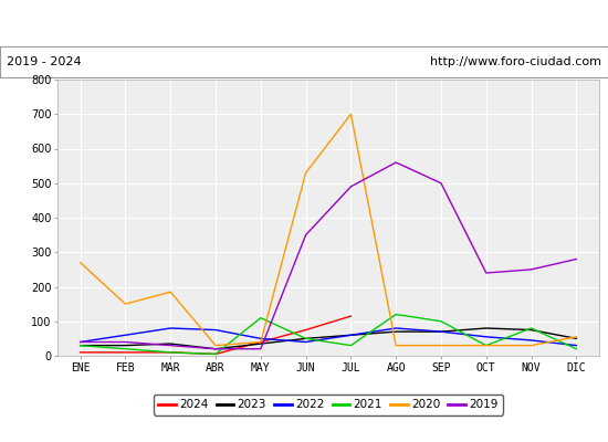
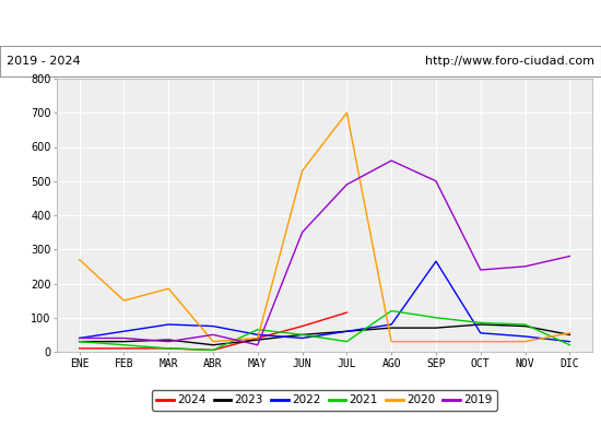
2019/ABR: 20 -> 50
2021/MAY: 110 -> 65
2022/SEP: 70 -> 265
2021/OCT: 30 -> 85
